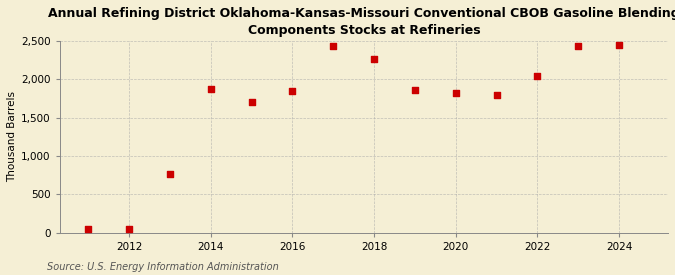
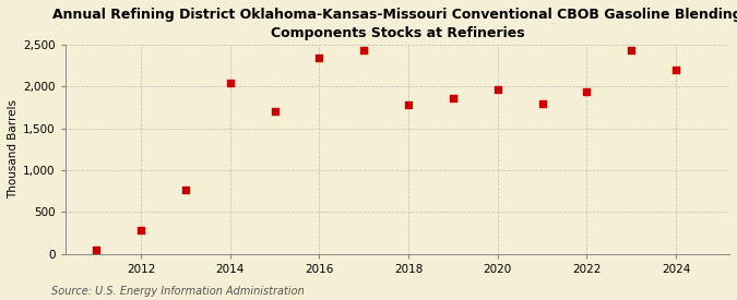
2012: 50 -> 280
2014: 1,870 -> 2,040
2016: 1,850 -> 2,340
2018: 2,270 -> 1,780
2020: 1,820 -> 1,960
2022: 2,040 -> 1,940
2024: 2,450 -> 2,200
